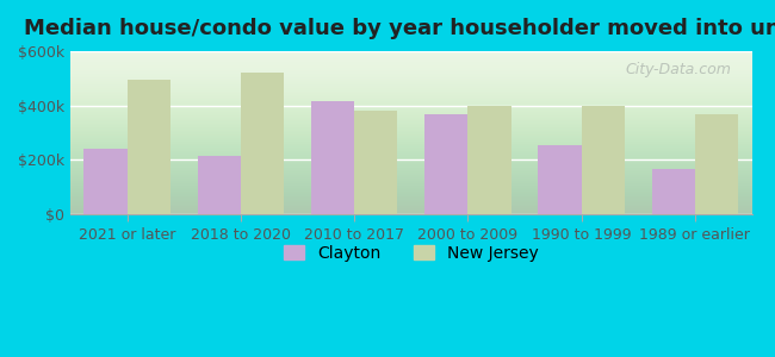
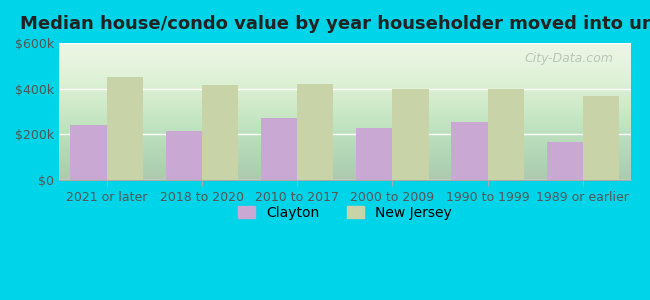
New Jersey/2021 or later: $495k -> $450k
New Jersey/2018 to 2020: $520k -> $415k
Clayton/2010 to 2017: $415k -> $270k
New Jersey/2010 to 2017: $380k -> $420k
Clayton/2000 to 2009: $370k -> $230k
